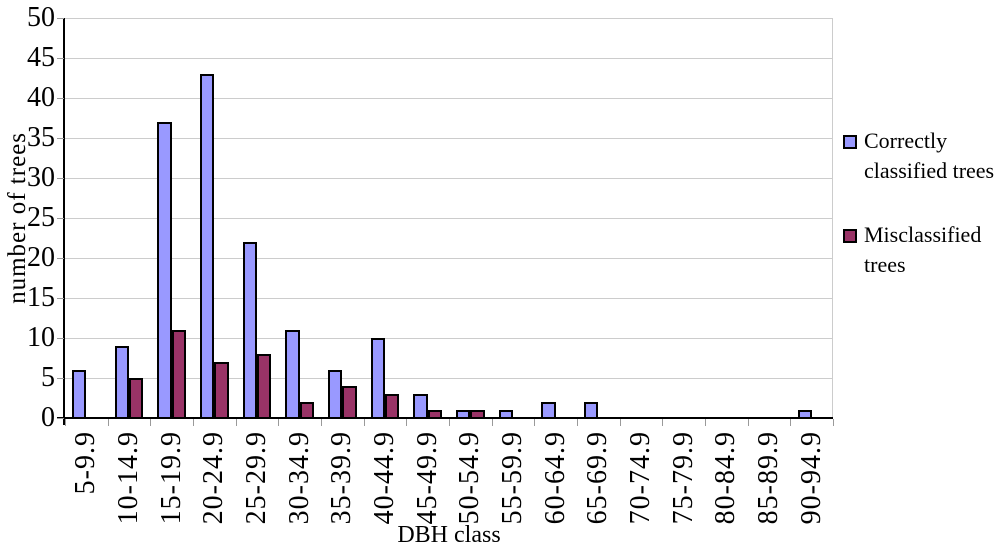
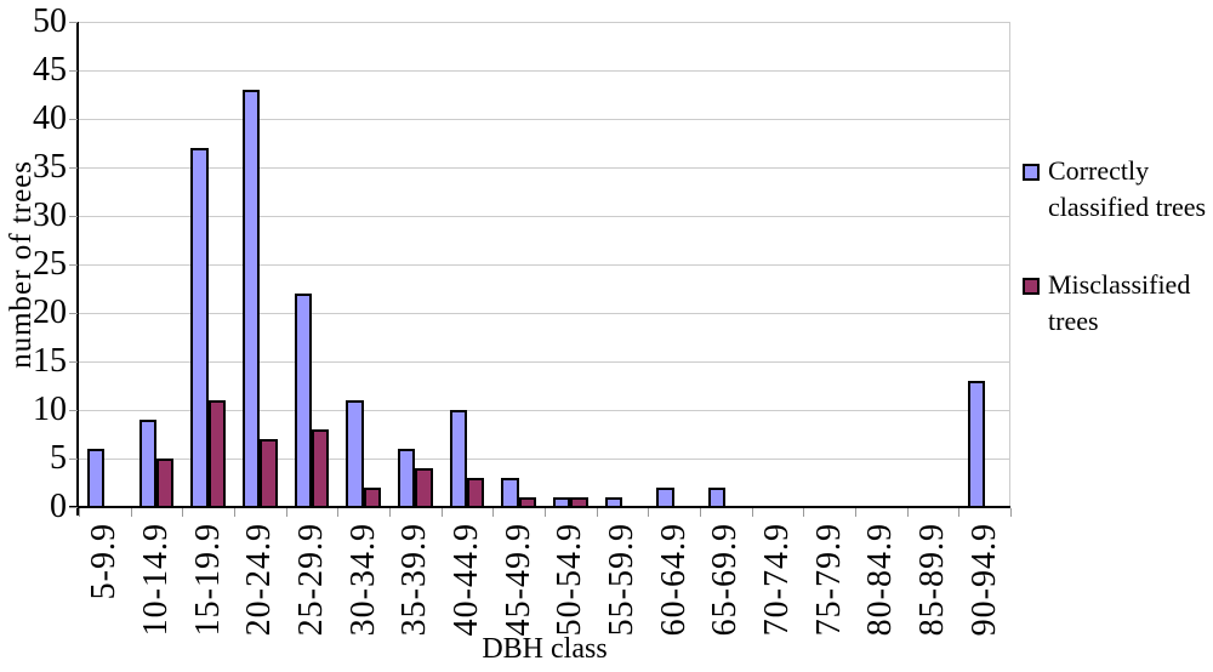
Correctly classified trees/90-94.9: 1 -> 13
